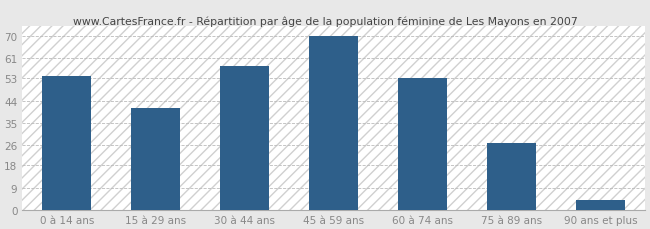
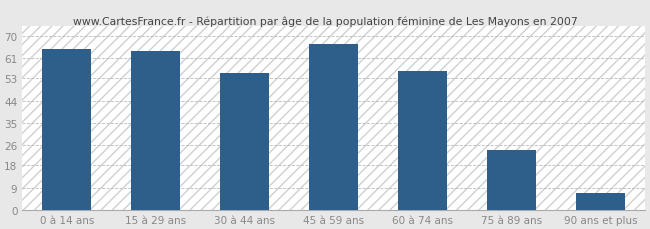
0 à 14 ans: 54 -> 65
15 à 29 ans: 41 -> 64
30 à 44 ans: 58 -> 55
45 à 59 ans: 70 -> 67
60 à 74 ans: 53 -> 56
75 à 89 ans: 27 -> 24
90 ans et plus: 4 -> 7
